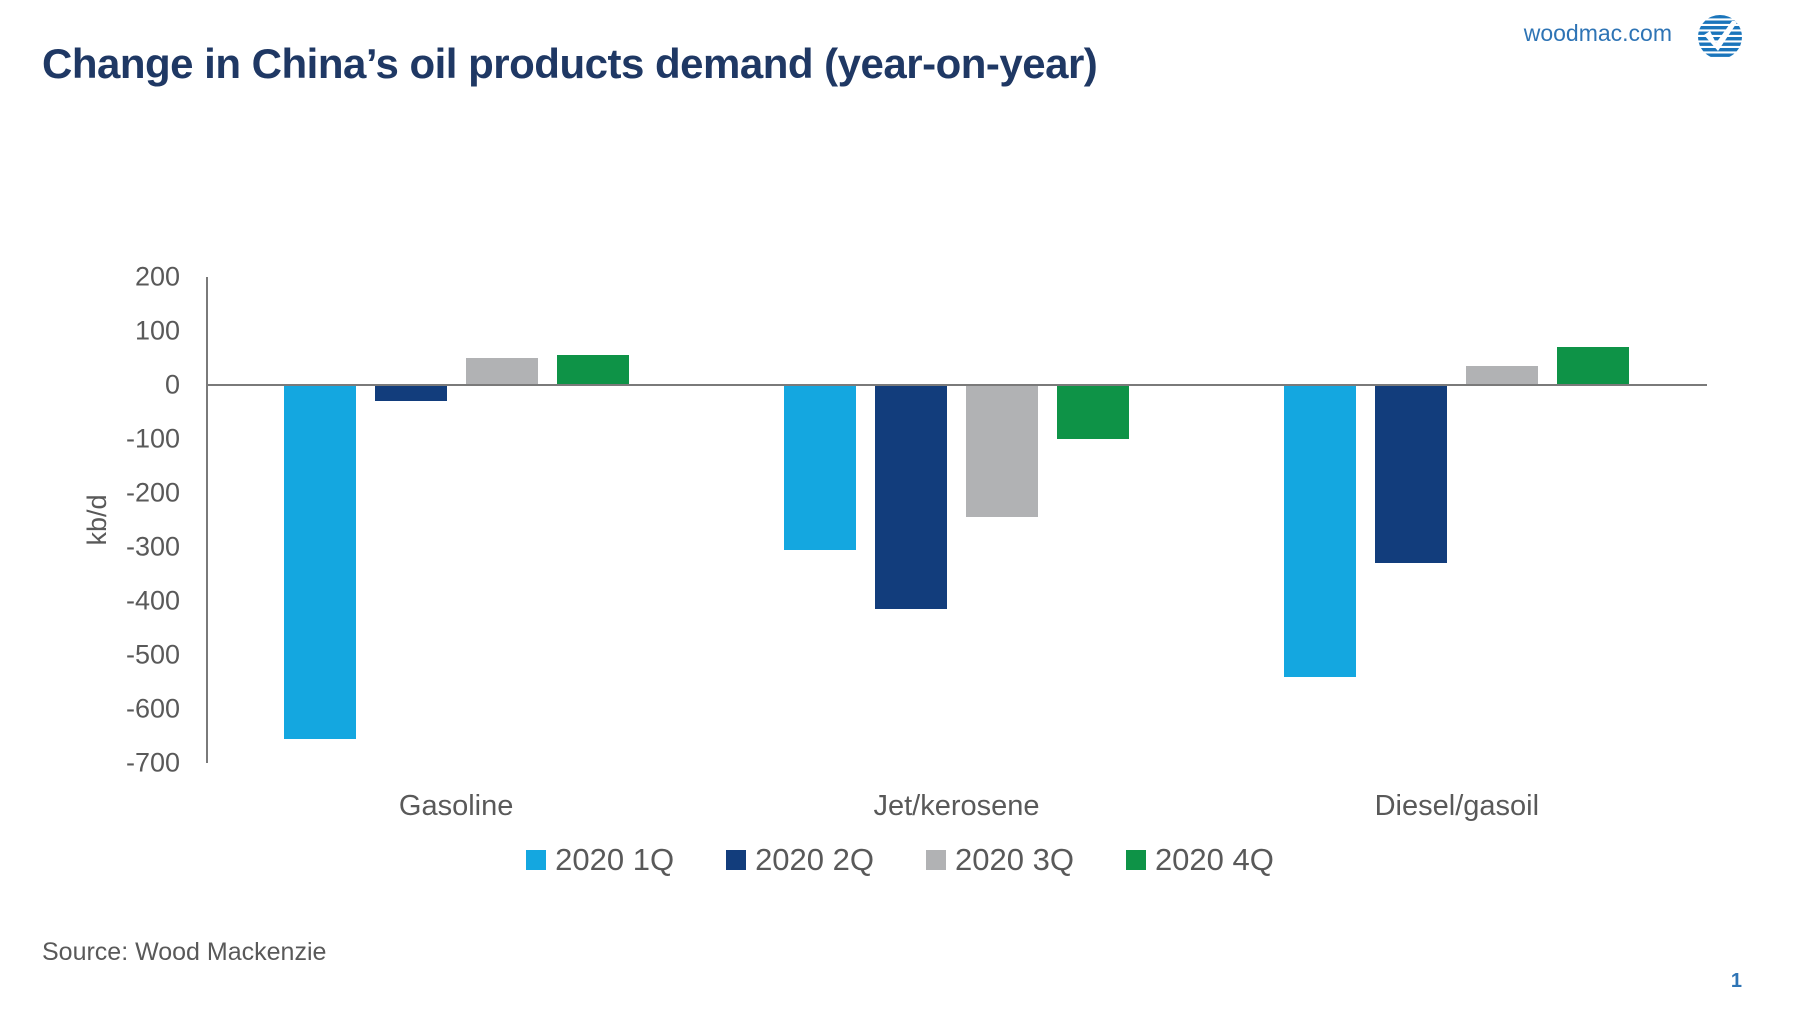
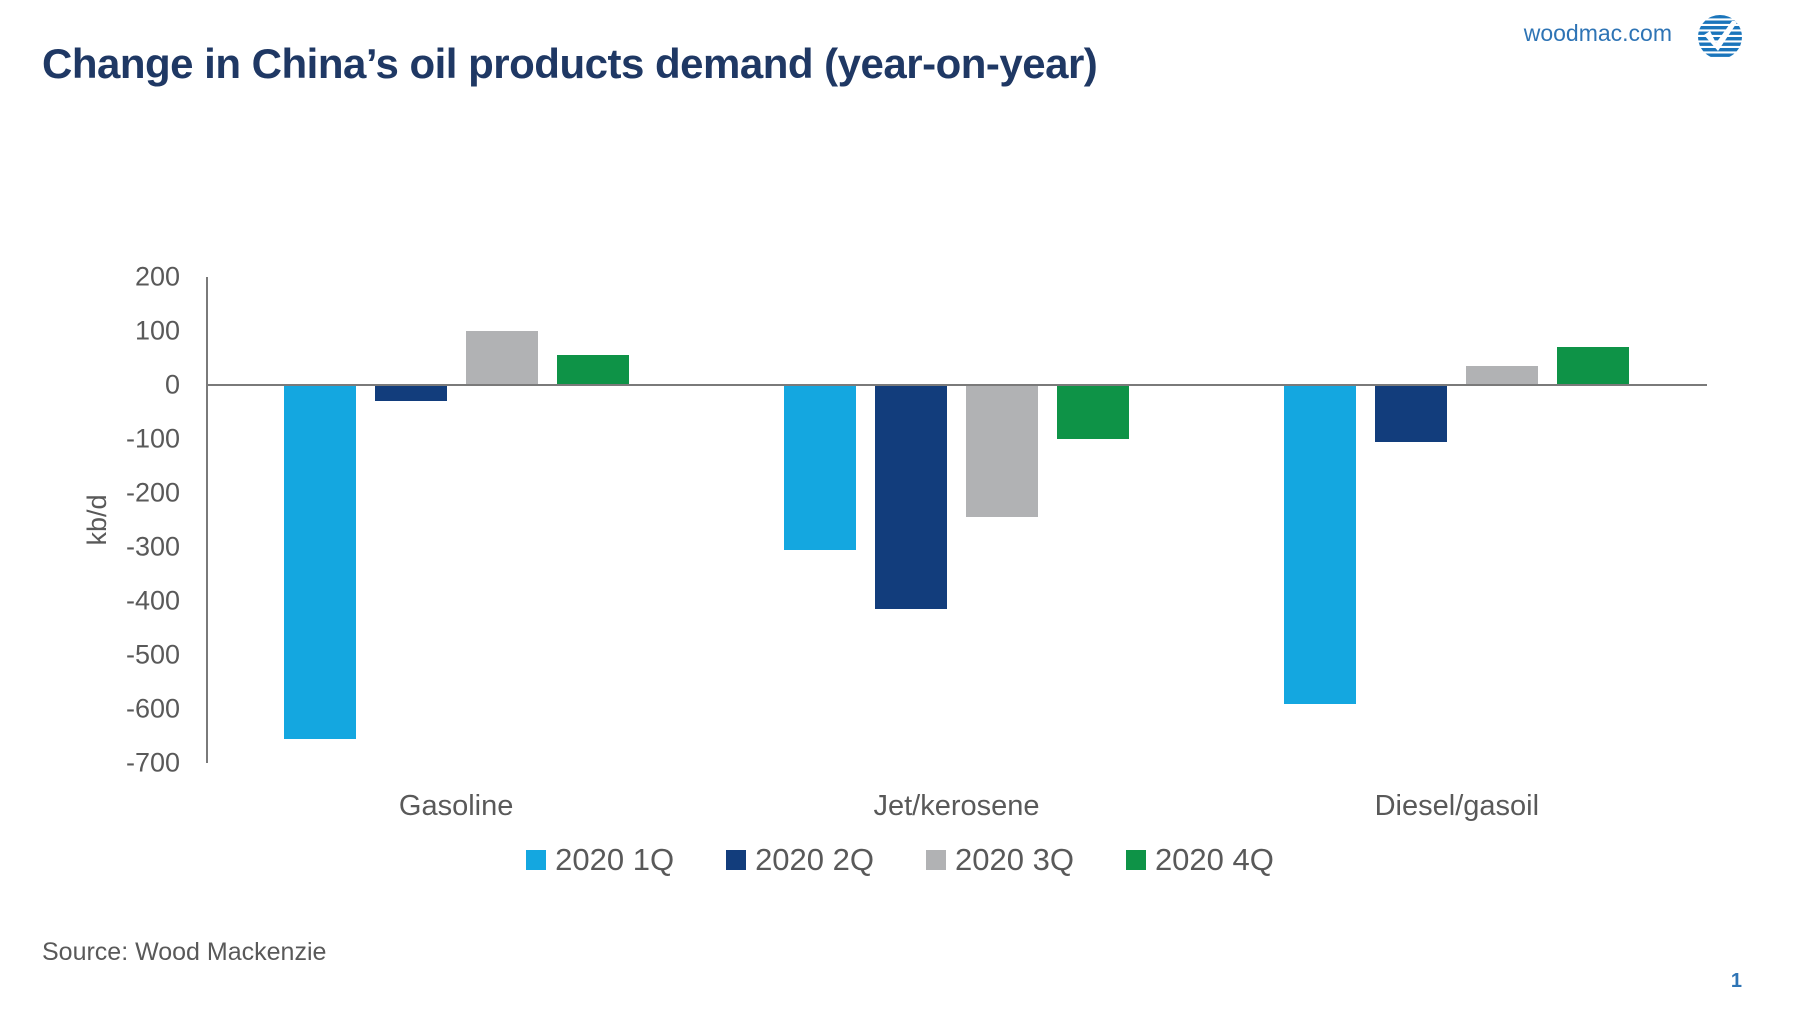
2020 3Q/Gasoline: 50 -> 100
2020 1Q/Diesel/gasoil: -540 -> -590
2020 2Q/Diesel/gasoil: -330 -> -100
